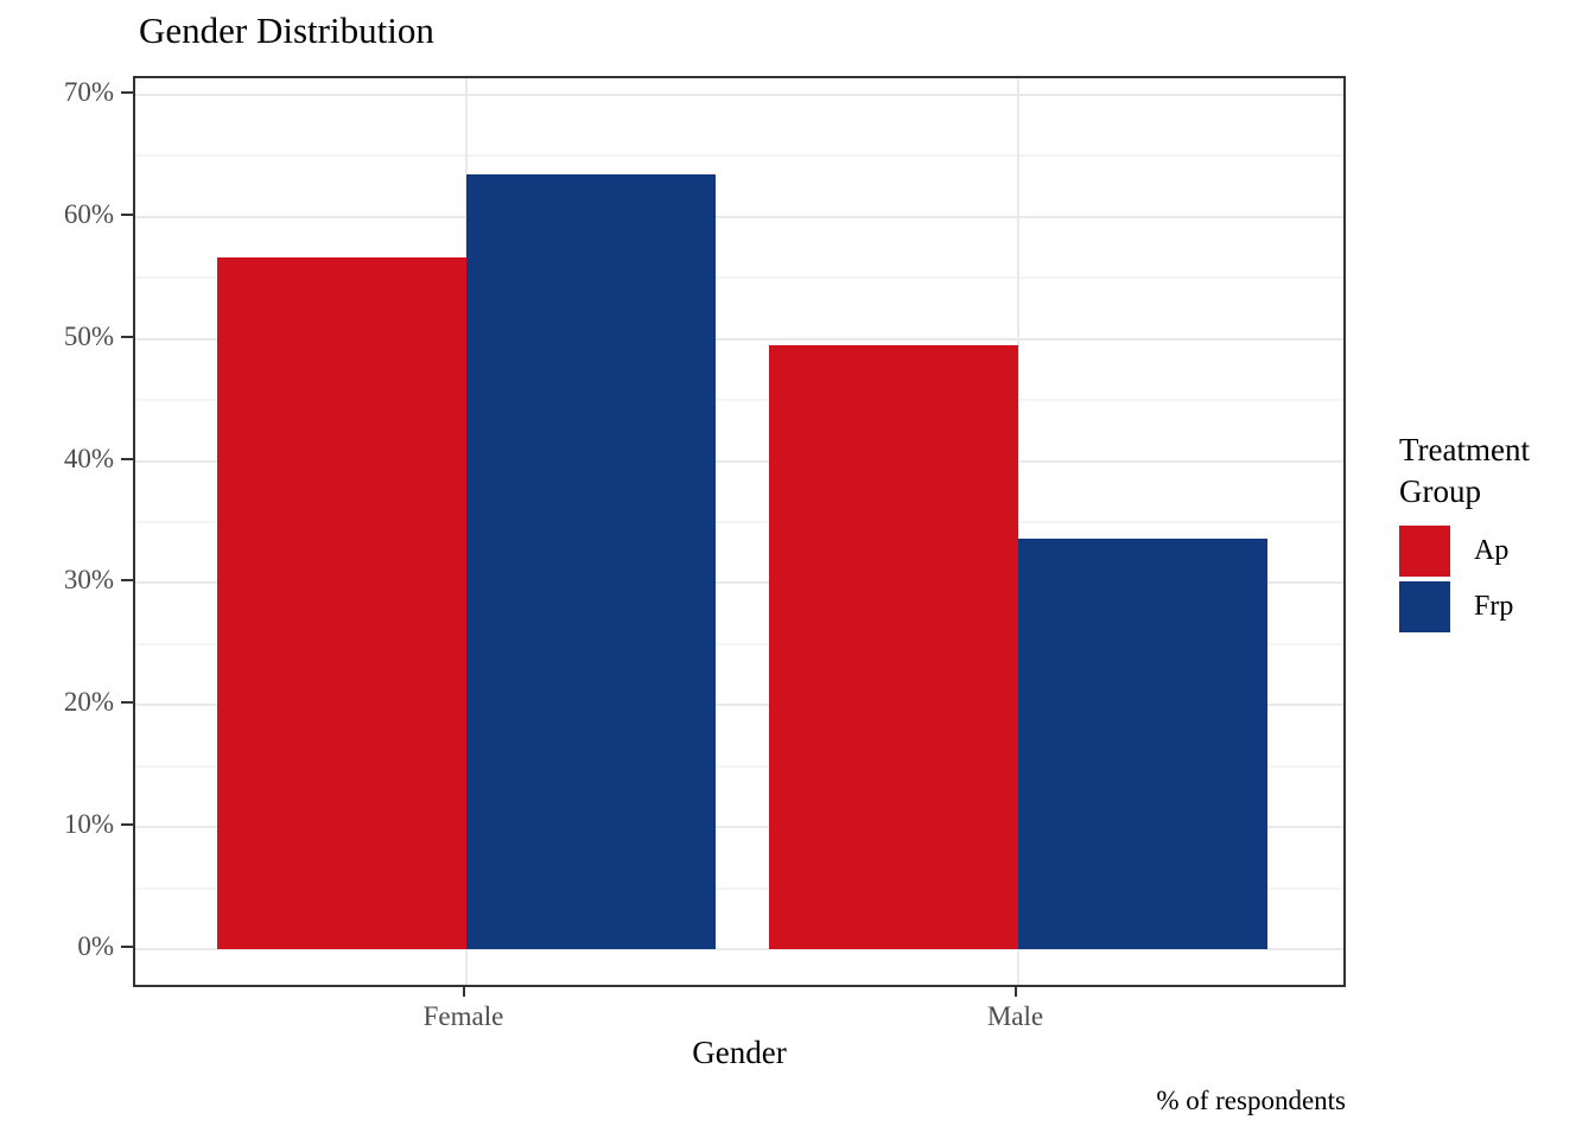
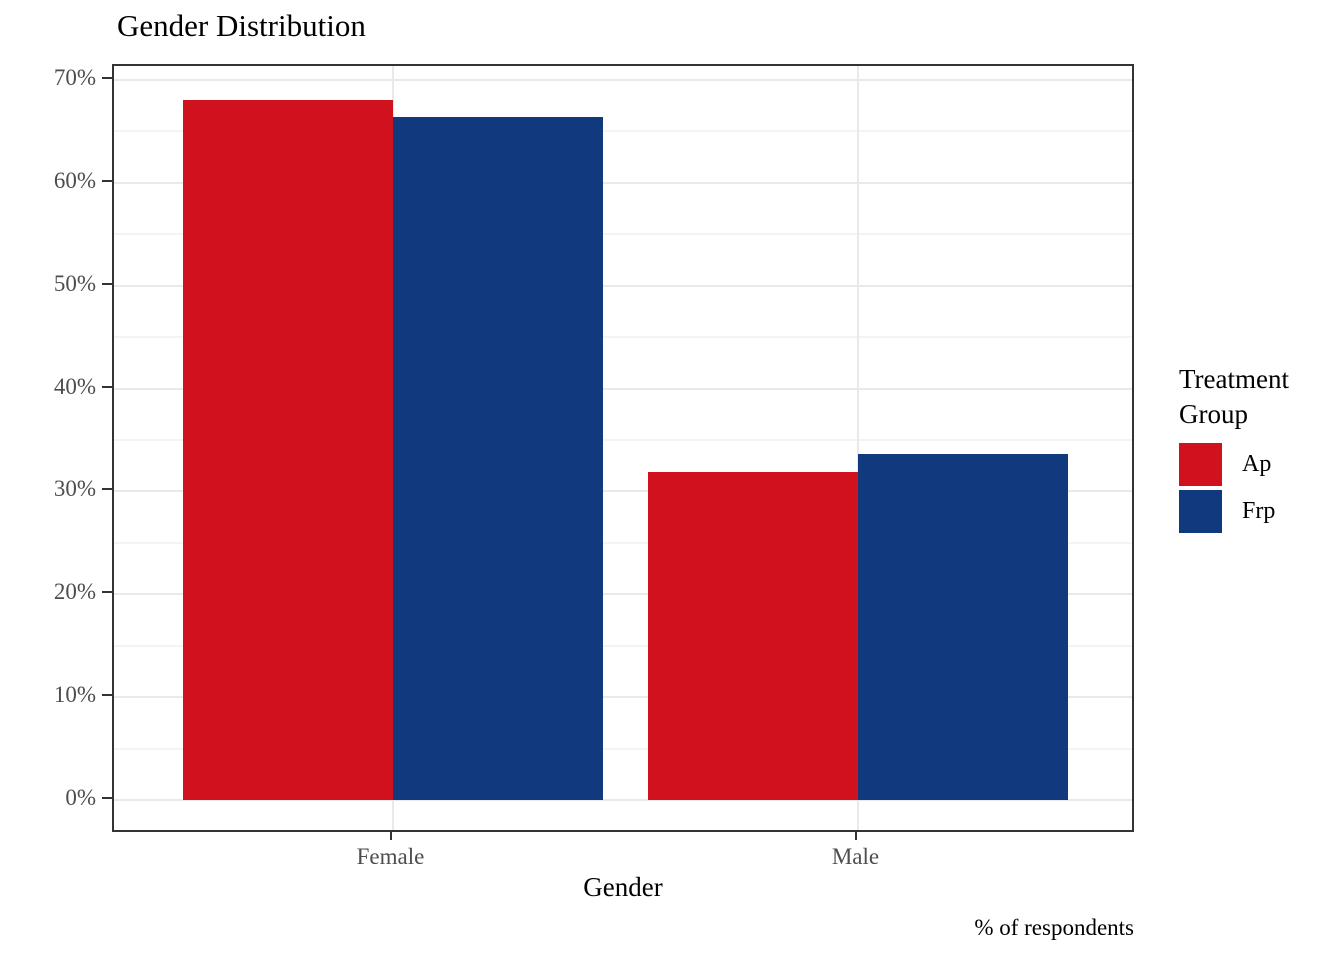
Ap/Female: 56.7% -> 68.1%
Frp/Female: 63.5% -> 66.4%
Ap/Male: 49.5% -> 31.9%
